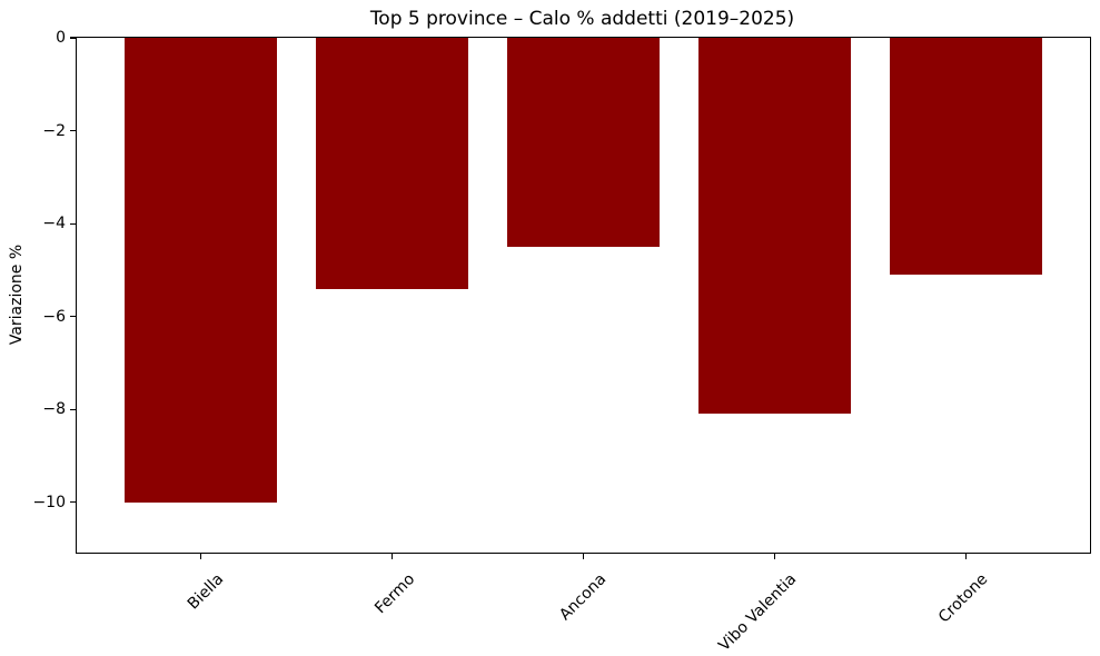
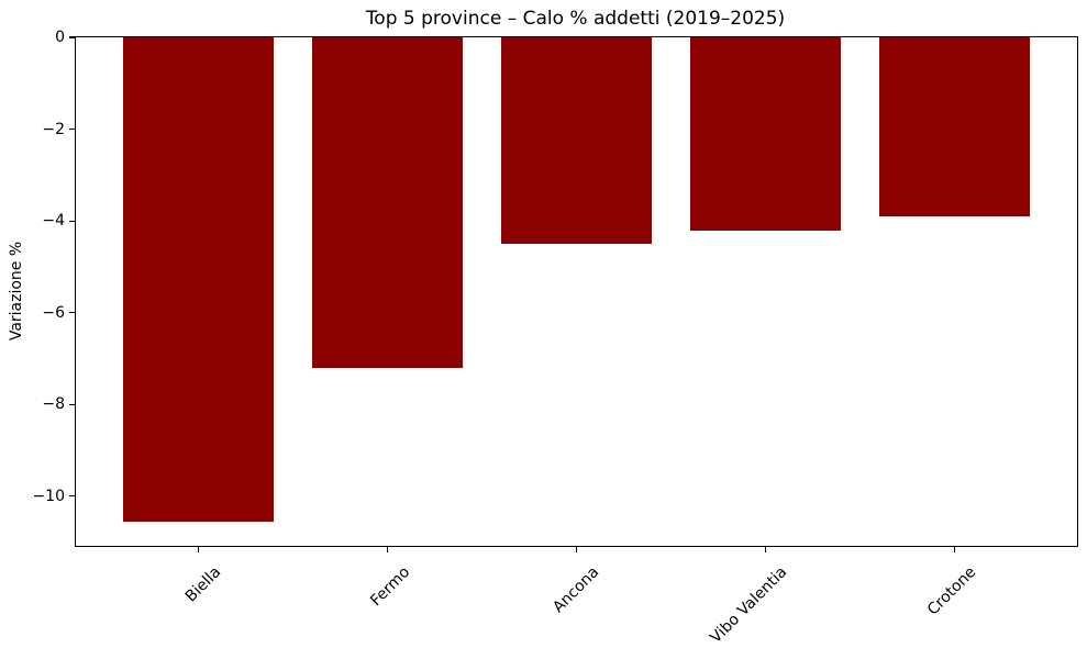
Biella: -10.0 -> -10.6
Fermo: -5.4 -> -7.2
Vibo Valentia: -8.1 -> -4.2
Crotone: -5.1 -> -3.9
